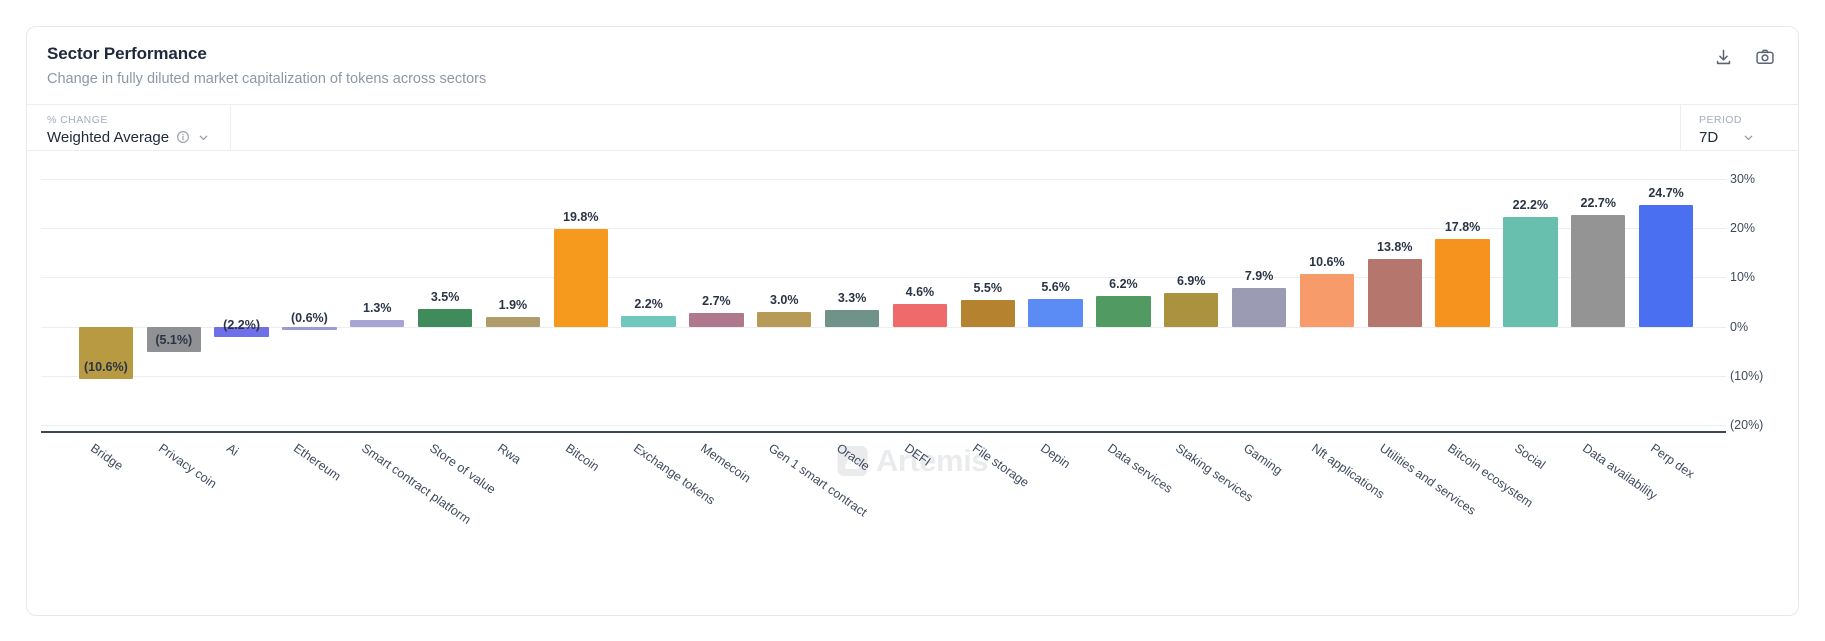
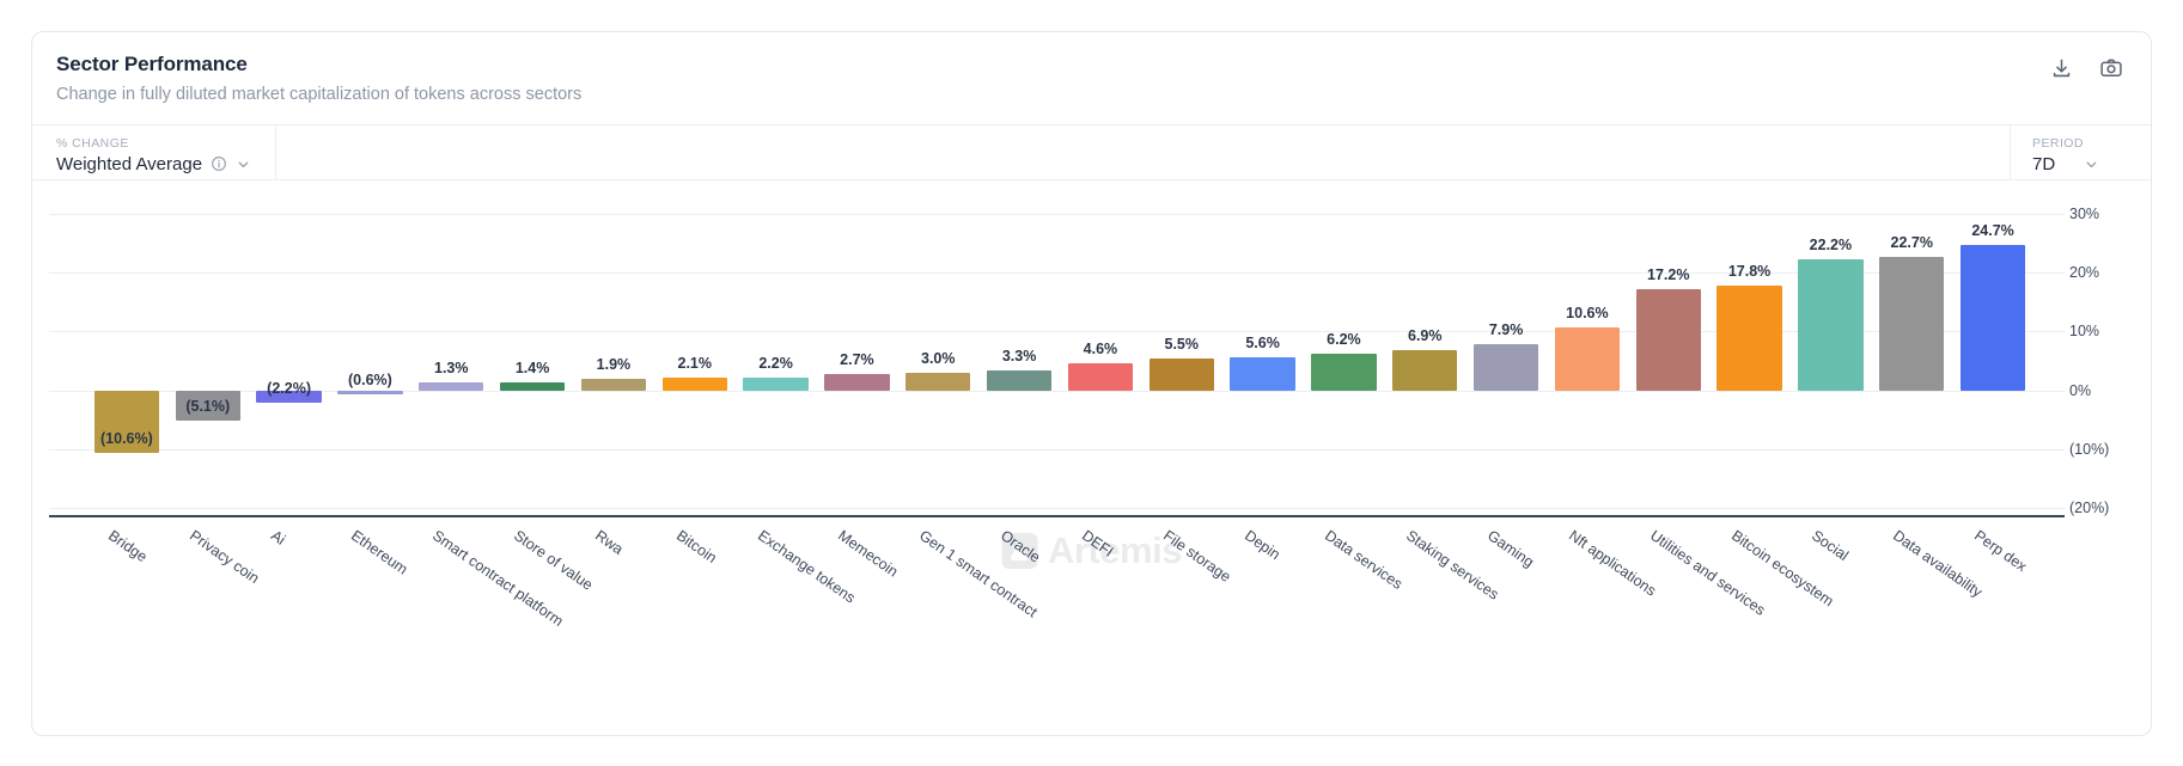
Store of value: 3.5% -> 1.4%
Bitcoin: 19.8% -> 2.1%
Utilities and services: 13.8% -> 17.2%
